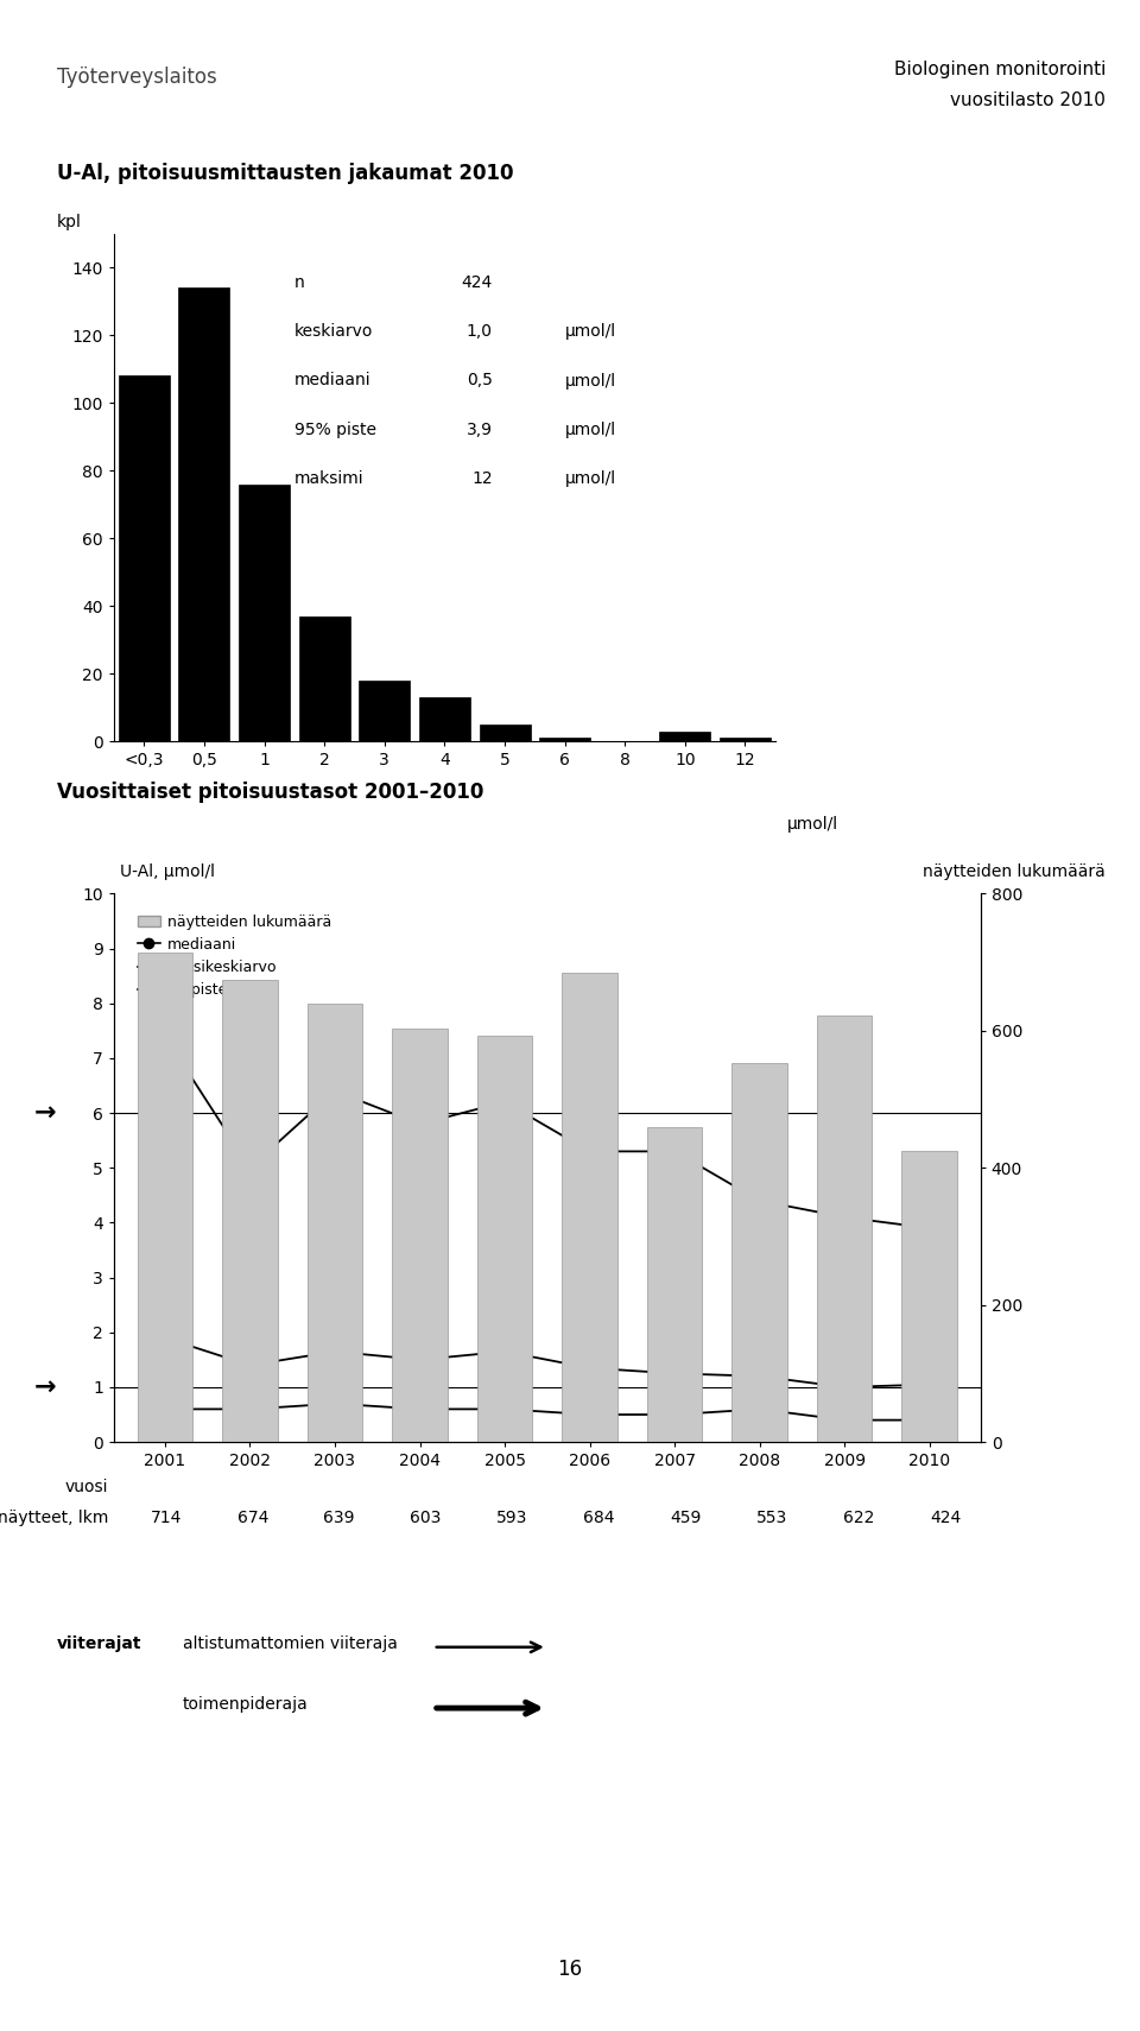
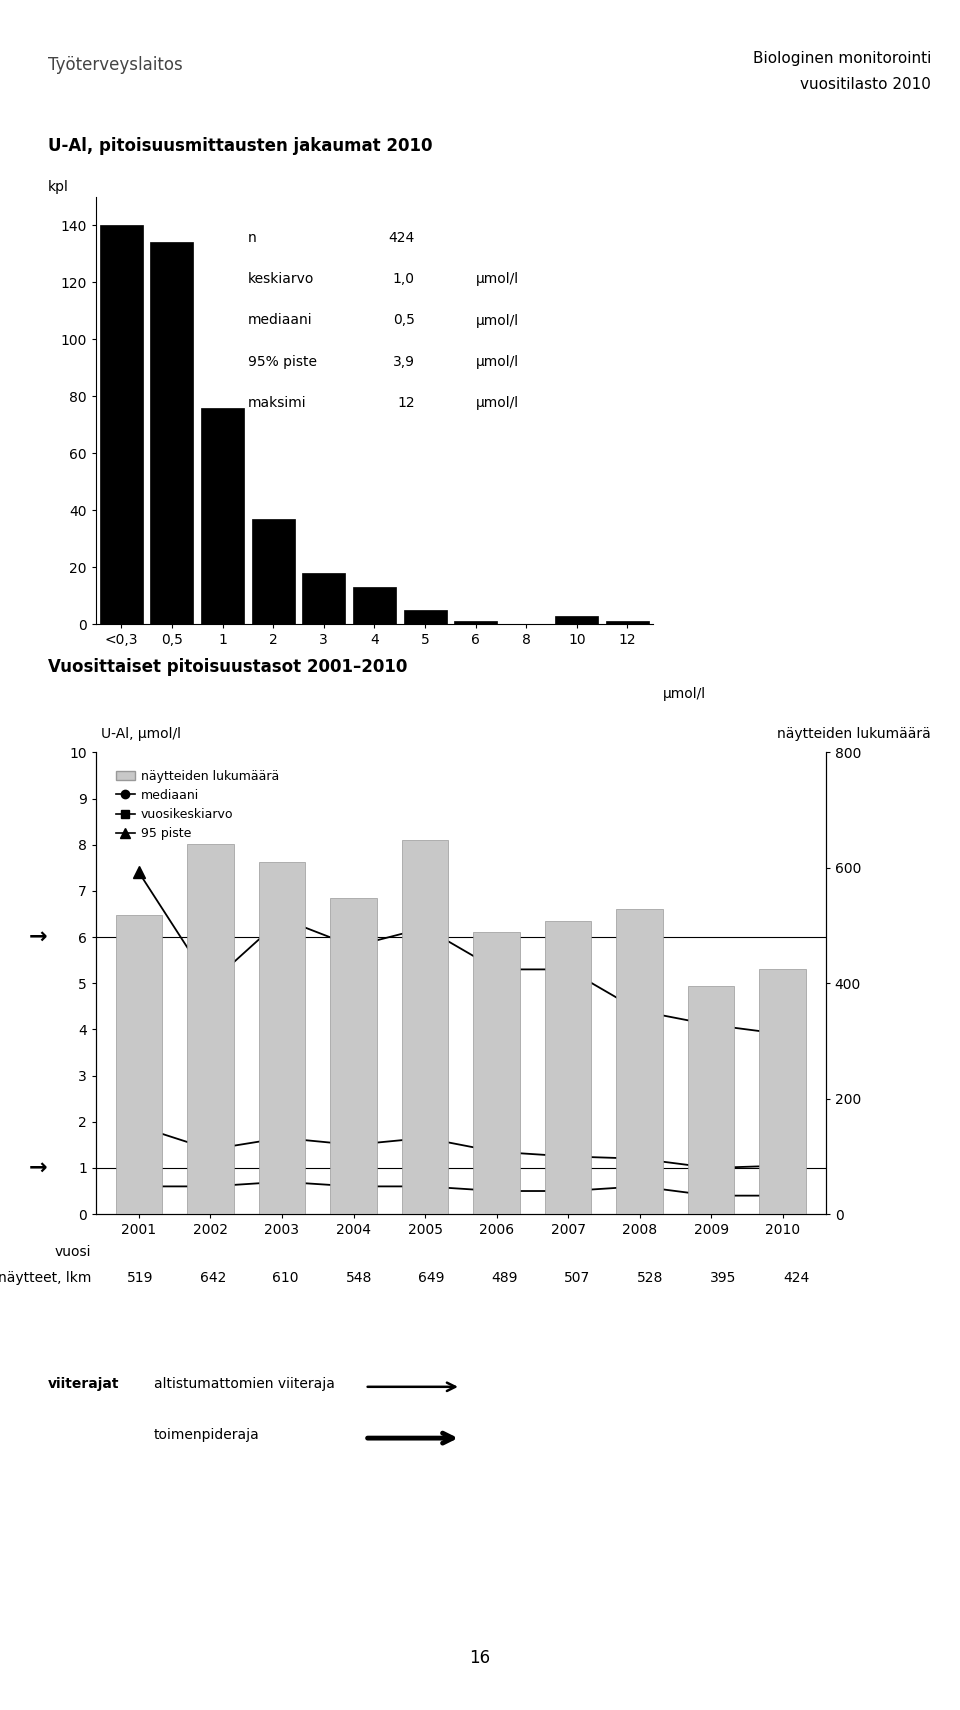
<0,3: 108 -> 140
näytteiden lukumäärä/2001: 714 -> 519
näytteiden lukumäärä/2002: 674 -> 642
näytteiden lukumäärä/2003: 639 -> 610
näytteiden lukumäärä/2004: 603 -> 548
näytteiden lukumäärä/2005: 593 -> 649
näytteiden lukumäärä/2006: 684 -> 489
näytteiden lukumäärä/2007: 459 -> 507
näytteiden lukumäärä/2008: 553 -> 528
näytteiden lukumäärä/2009: 622 -> 395
